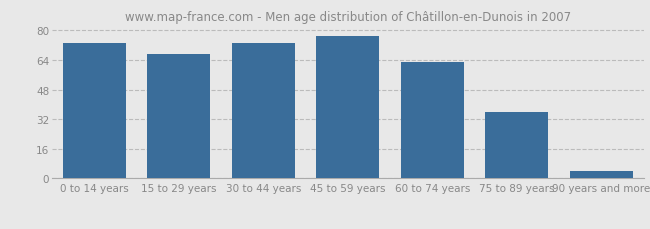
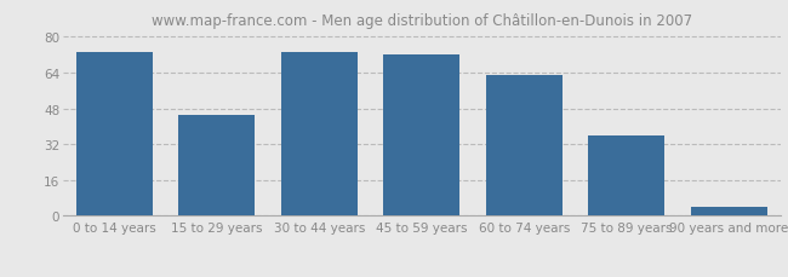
15 to 29 years: 67 -> 45
45 to 59 years: 77 -> 72
